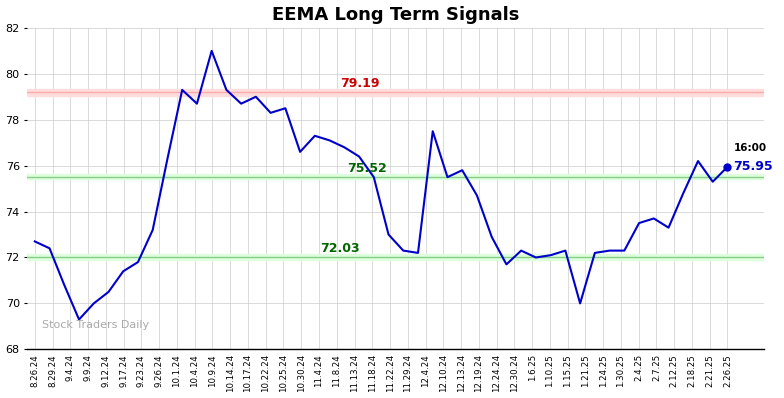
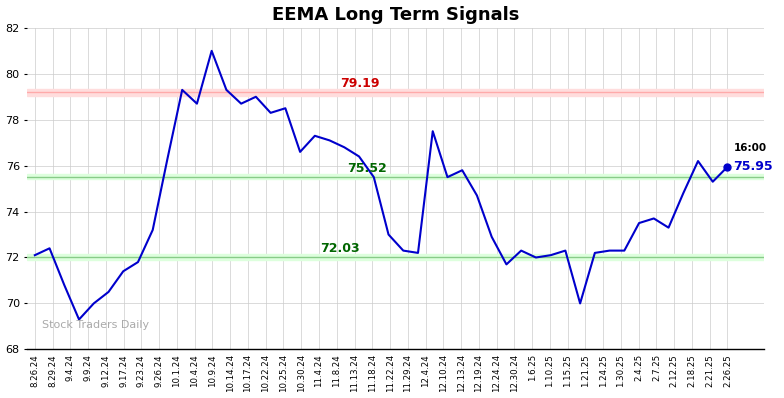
8.26.24: 72.70 -> 72.10
